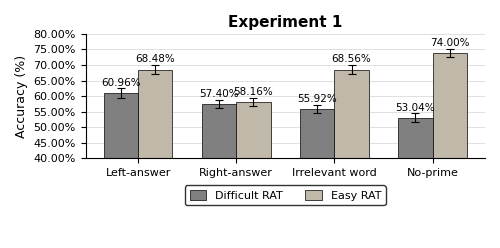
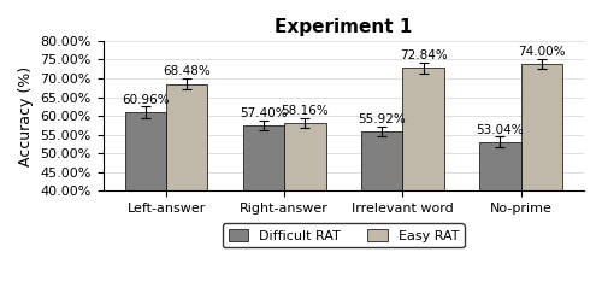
Easy RAT/Irrelevant word: 68.56% -> 72.84%
